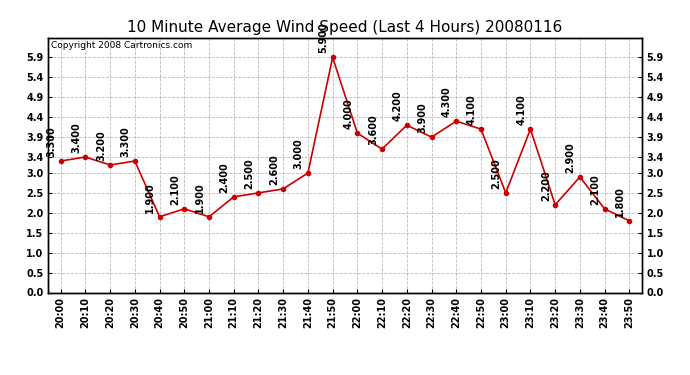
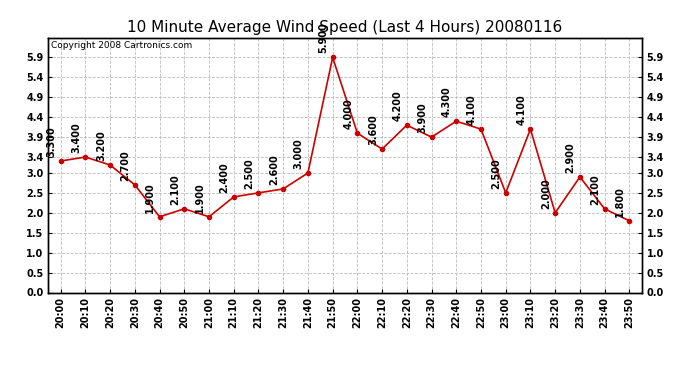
20:30: 3.300 -> 2.700
23:20: 2.200 -> 2.000
